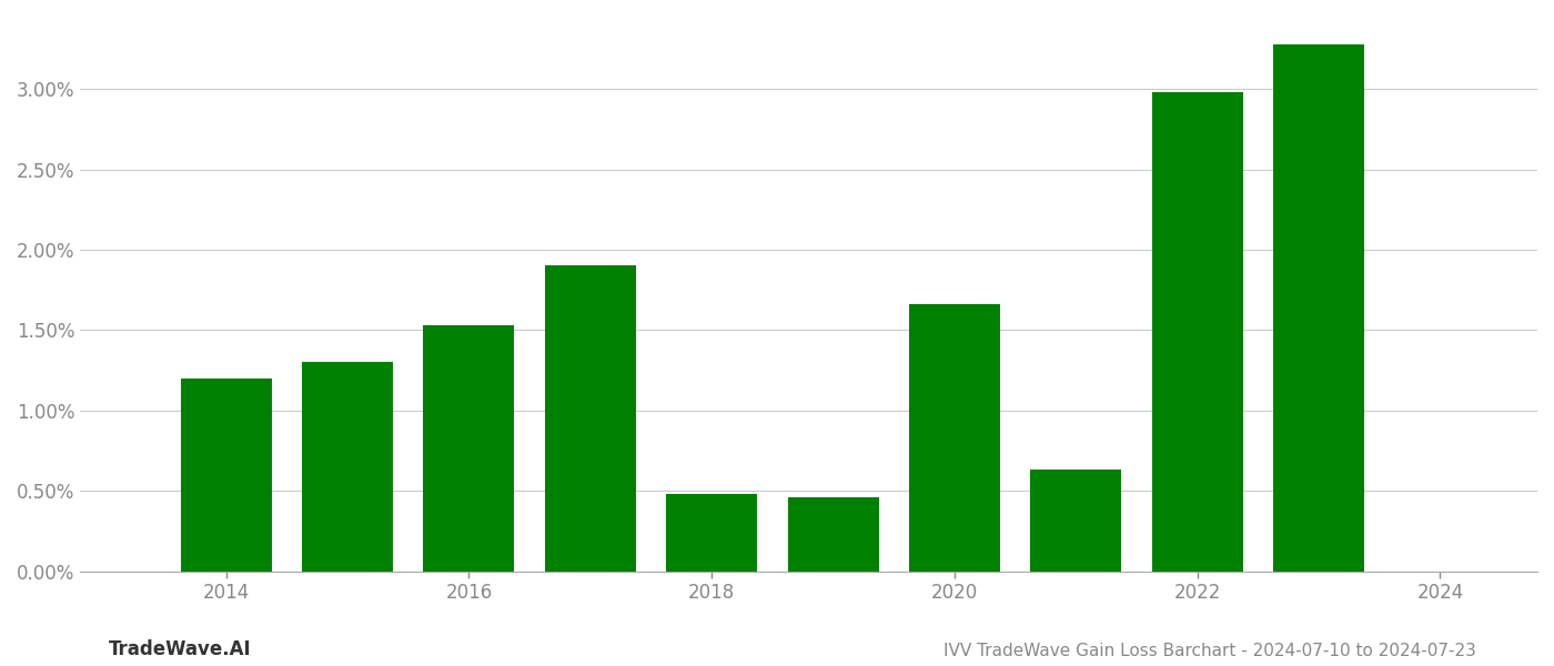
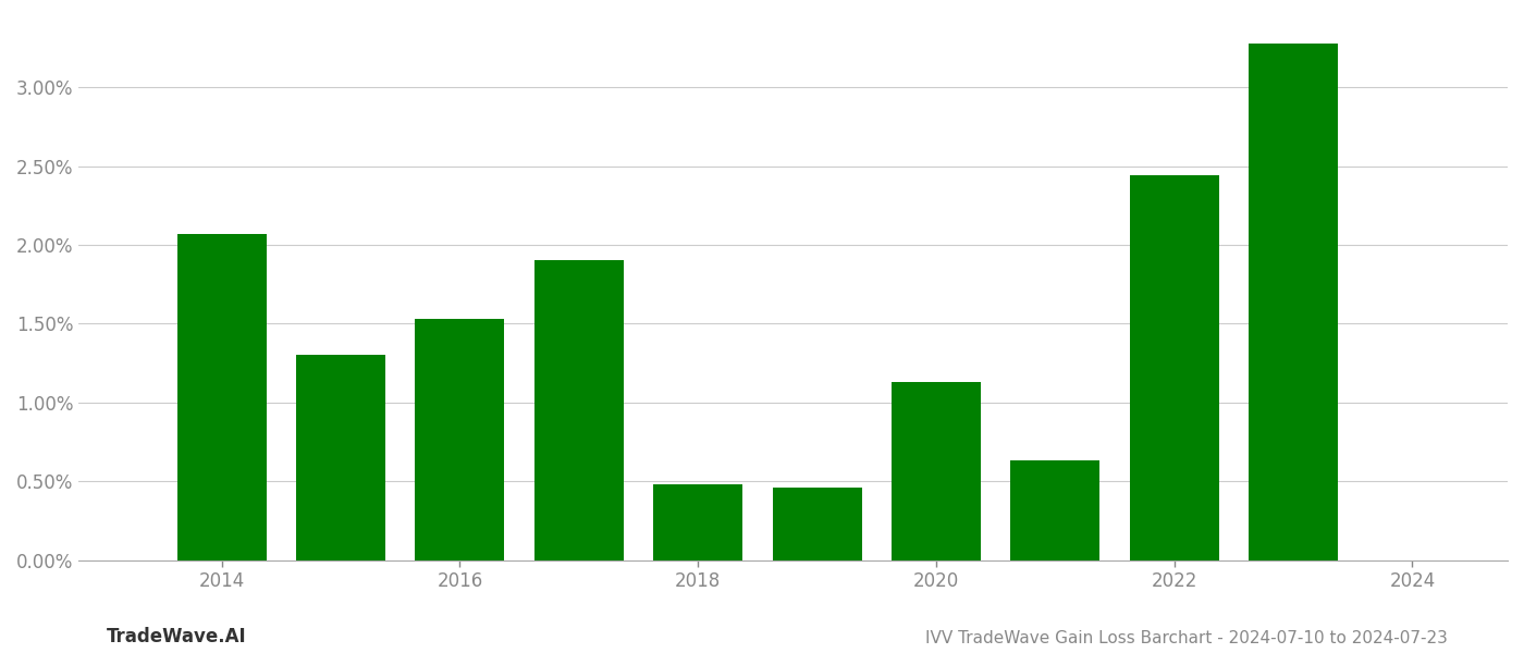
2014: 1.20% -> 2.07%
2020: 1.66% -> 1.13%
2022: 2.98% -> 2.44%
